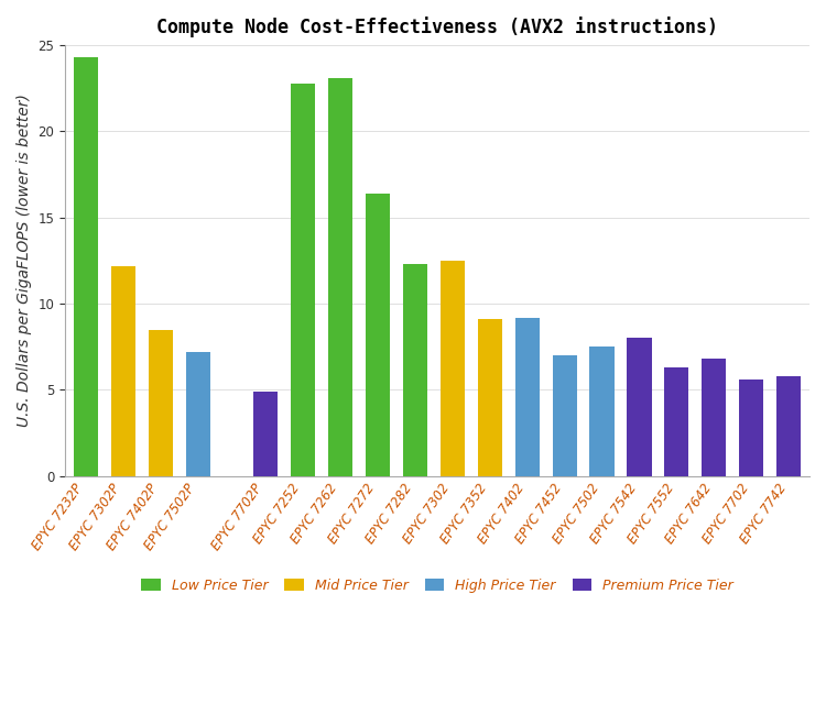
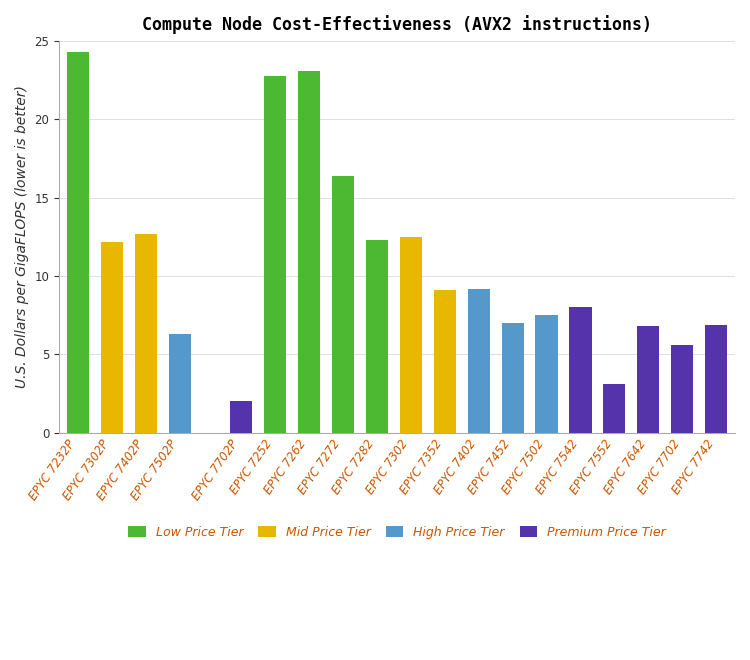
EPYC 7402P: 8.5 -> 12.7
EPYC 7502P: 7.2 -> 6.3
EPYC 7702P: 4.9 -> 2.0
EPYC 7552: 6.3 -> 3.1
EPYC 7742: 5.8 -> 6.9
